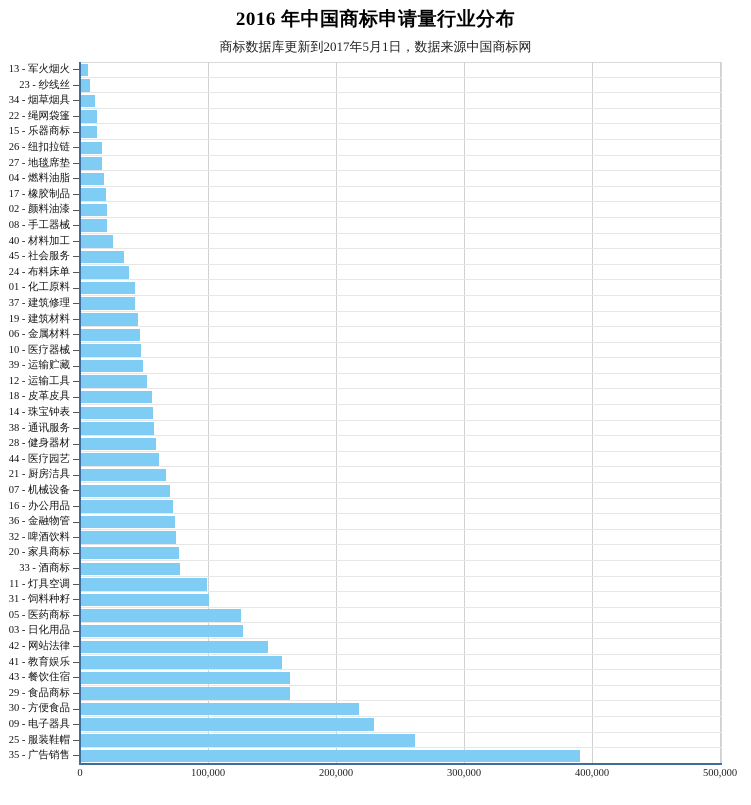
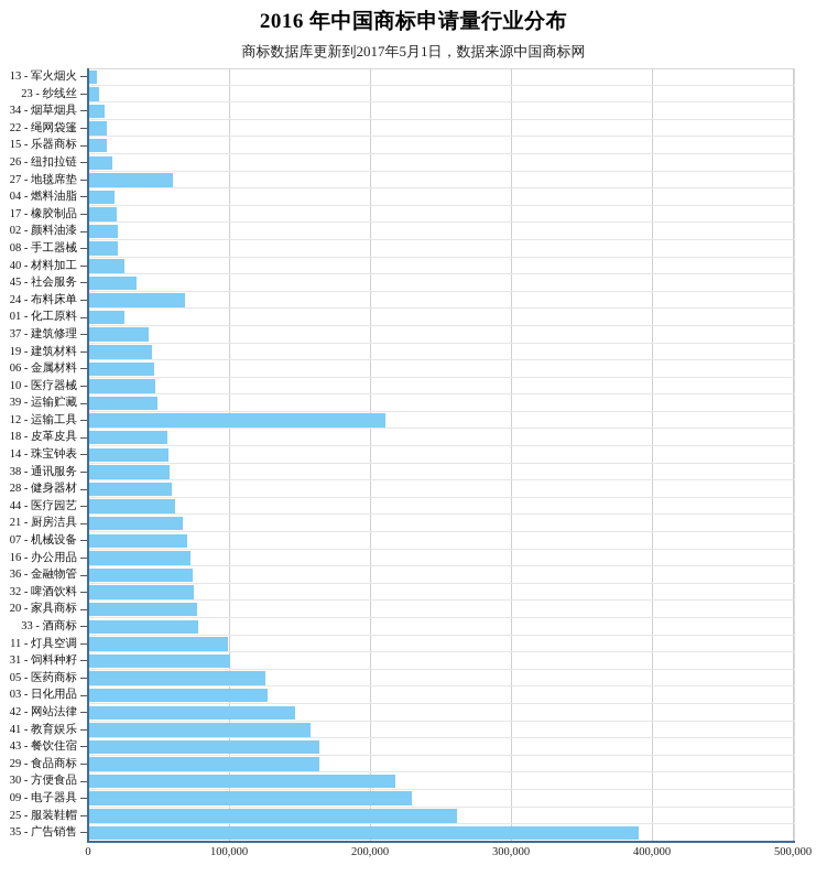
27 - 地毯席垫: 17000 -> 60000
24 - 布料床单: 38000 -> 69000
01 - 化工原料: 43000 -> 26000
12 - 运输工具: 52000 -> 211000
